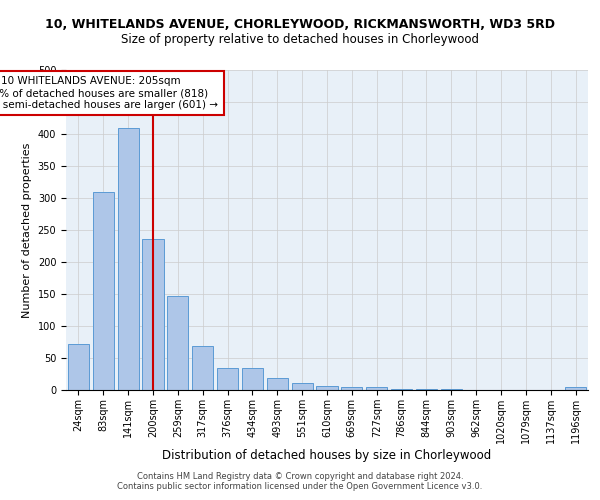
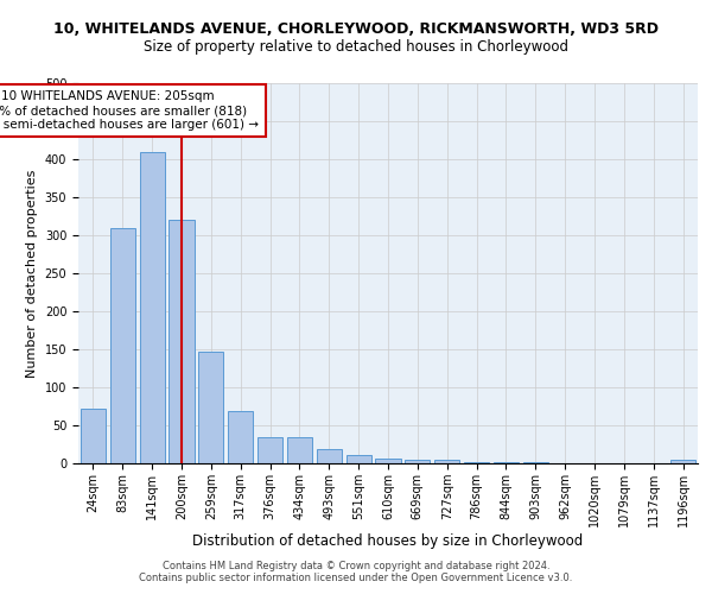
200sqm: 236 -> 320
